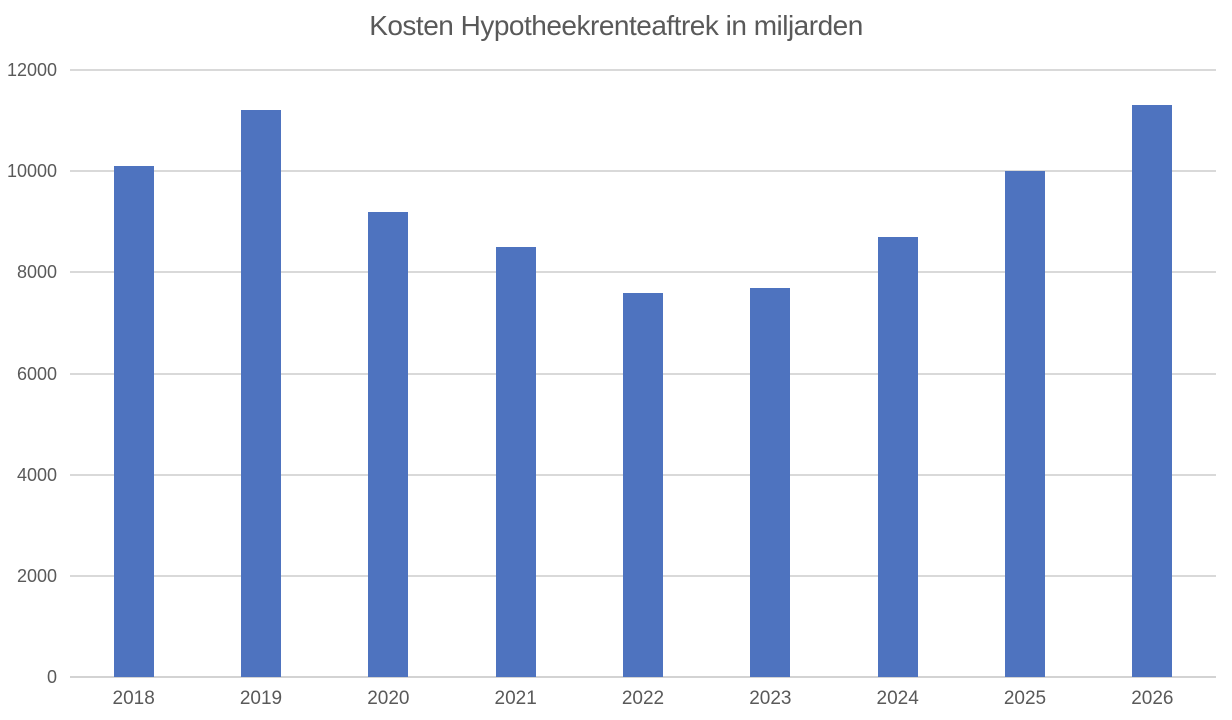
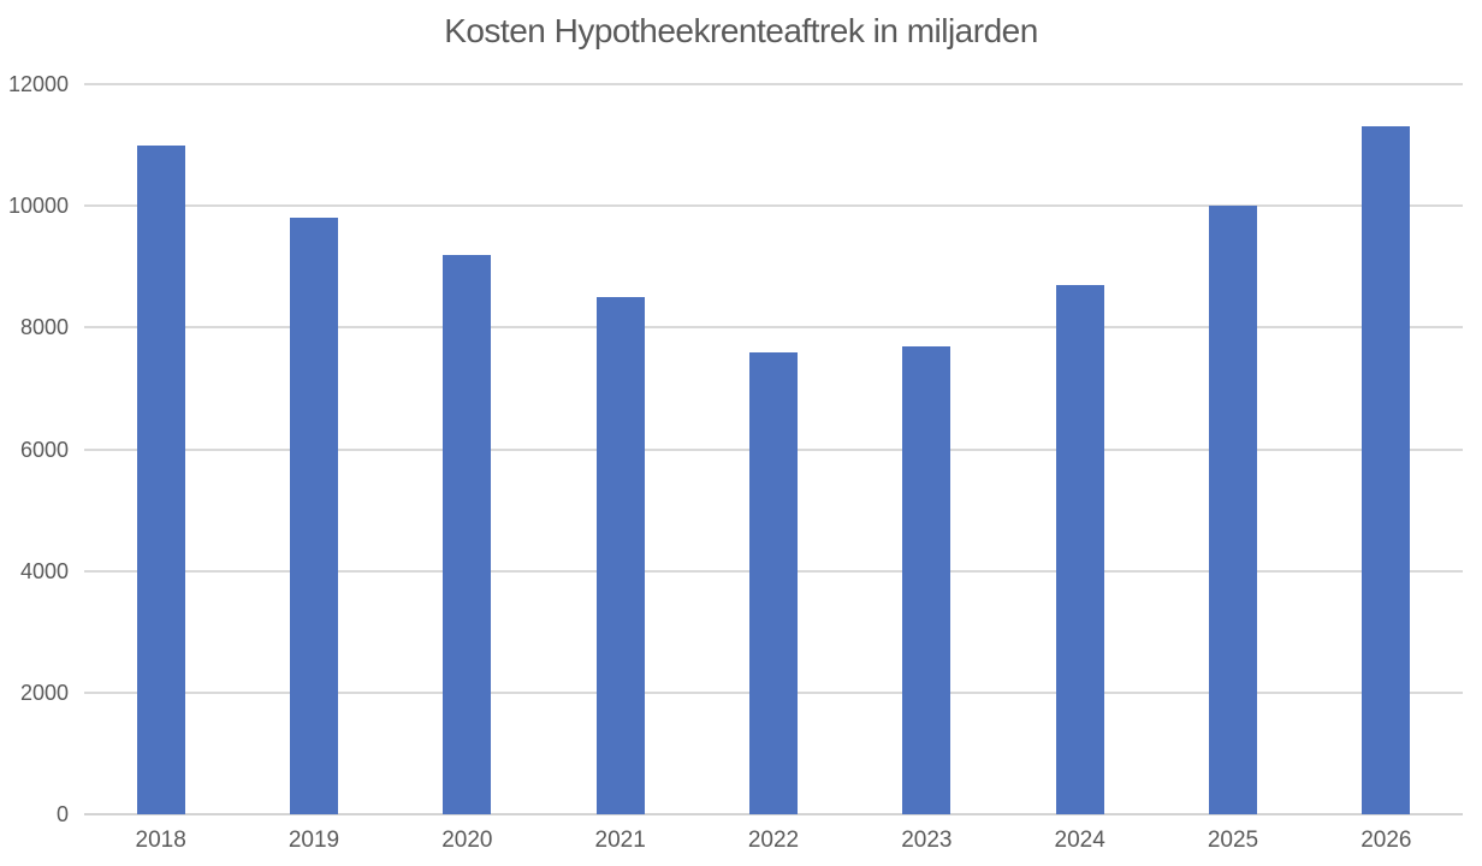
2018: 10100 -> 11000
2019: 11200 -> 9800
